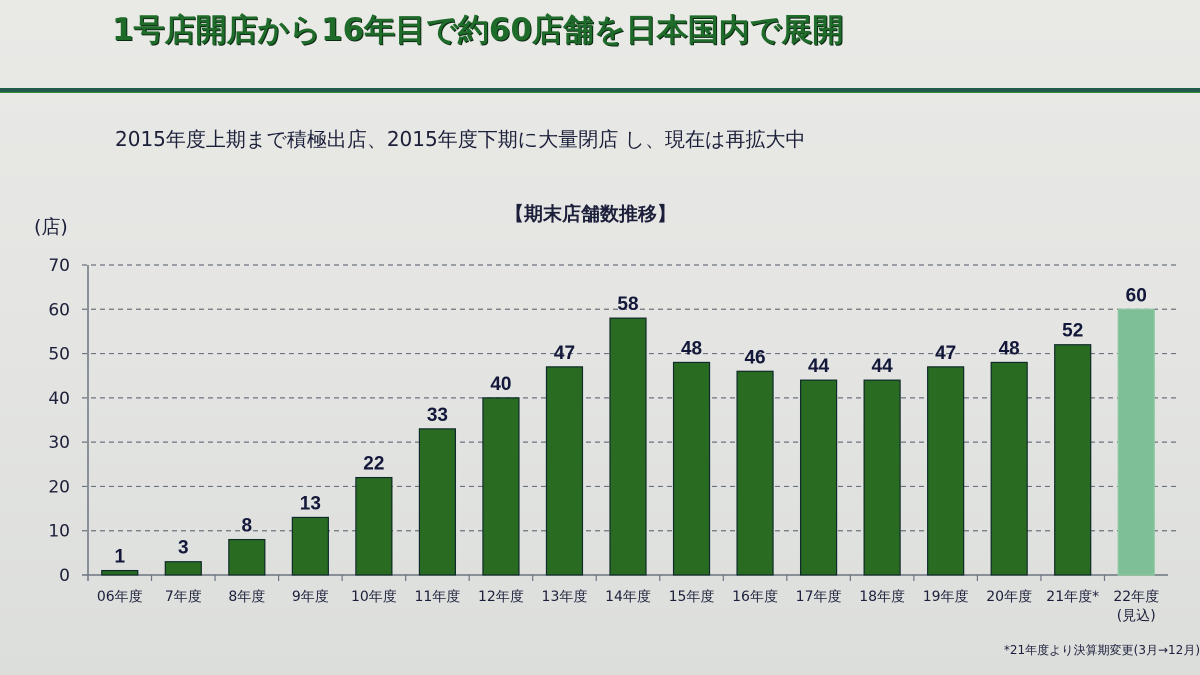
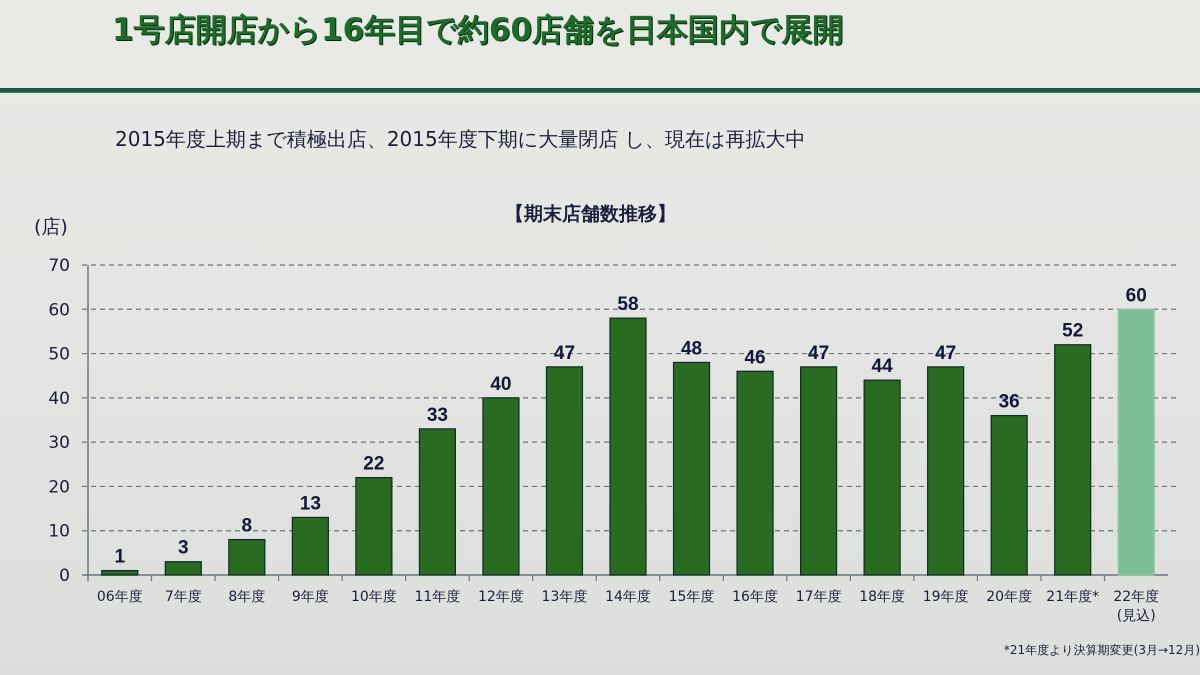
17年度: 44 -> 47
20年度: 48 -> 36
